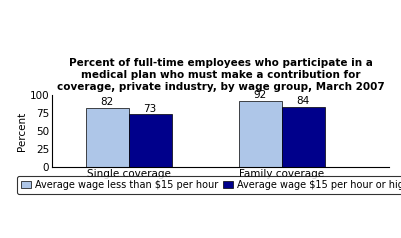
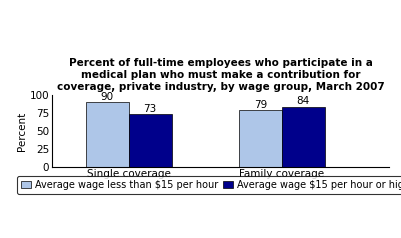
Average wage less than $15 per hour/Single coverage: 82 -> 90
Average wage less than $15 per hour/Family coverage: 92 -> 79
